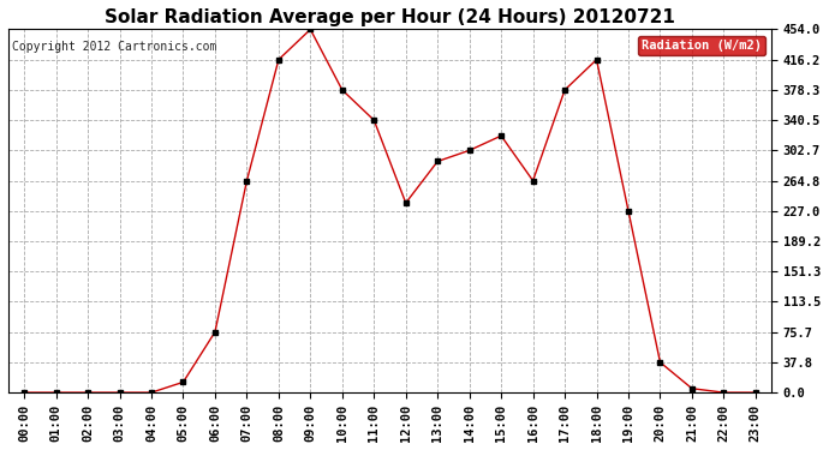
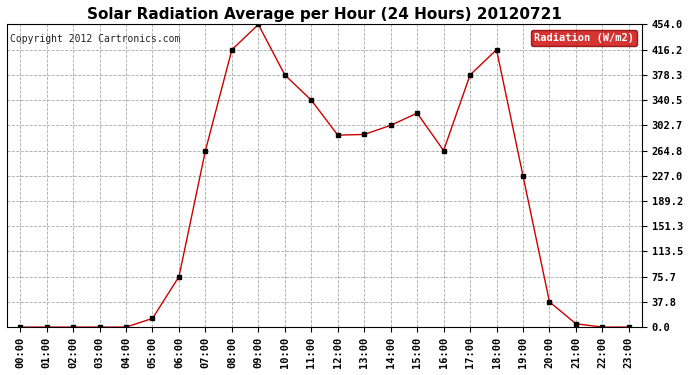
12:00: 237 -> 288
